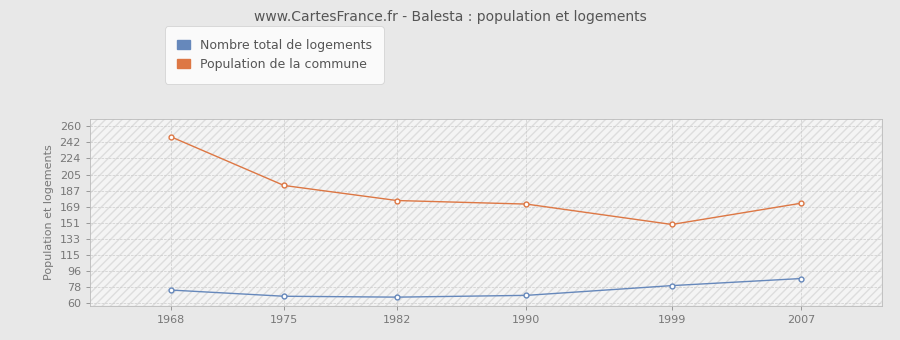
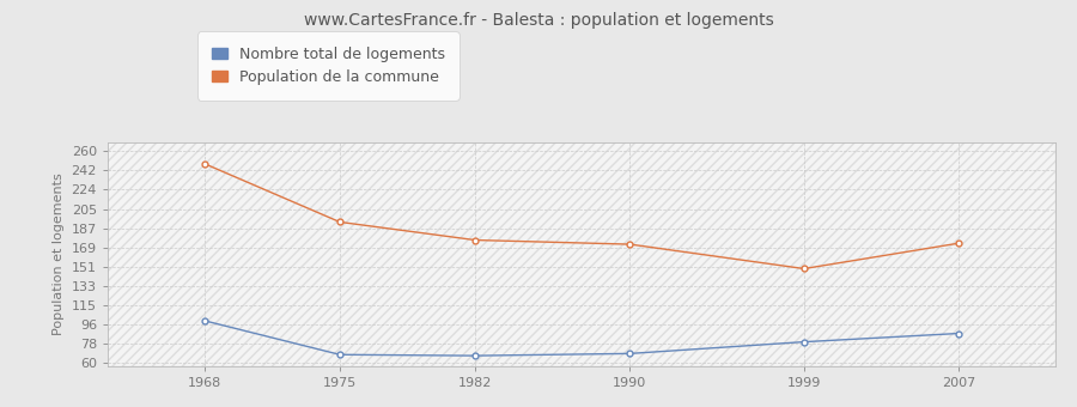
Nombre total de logements/1968: 75 -> 100
